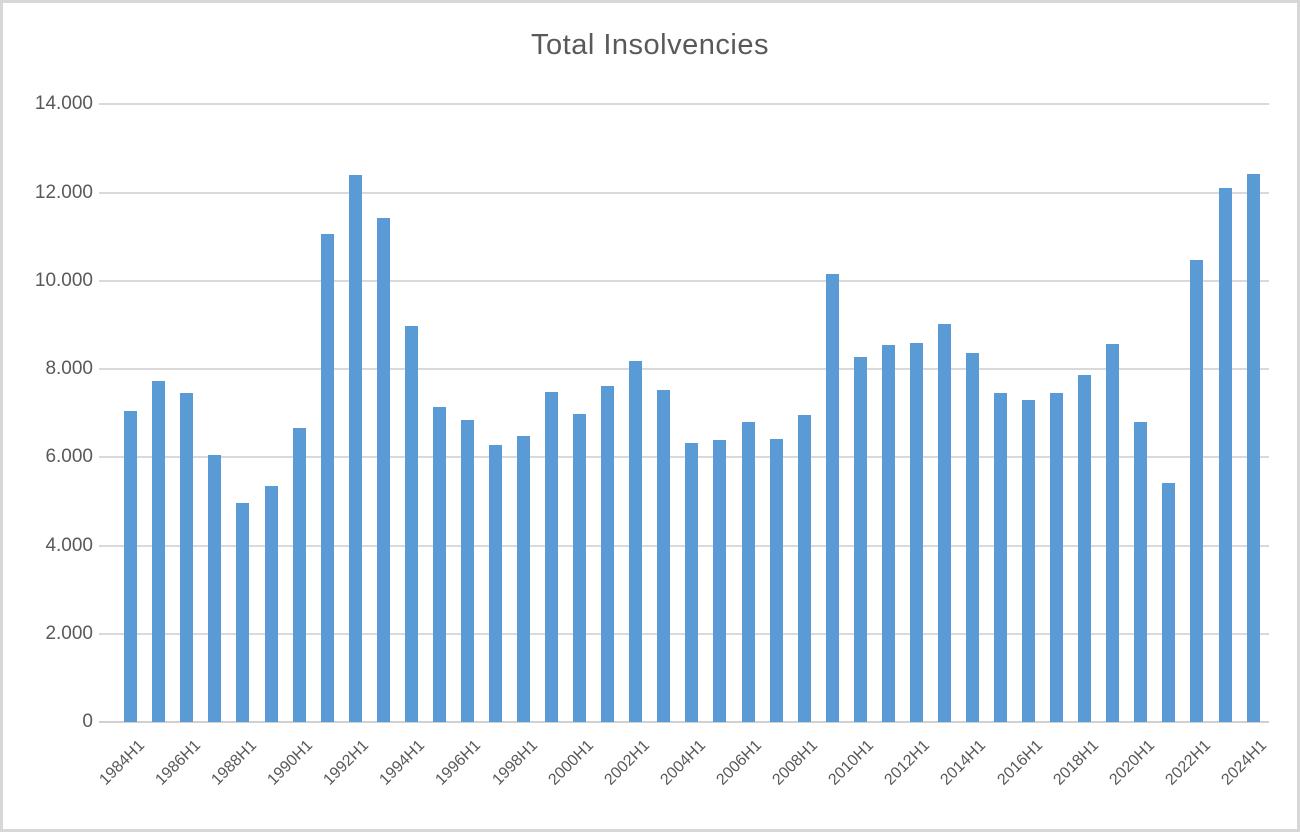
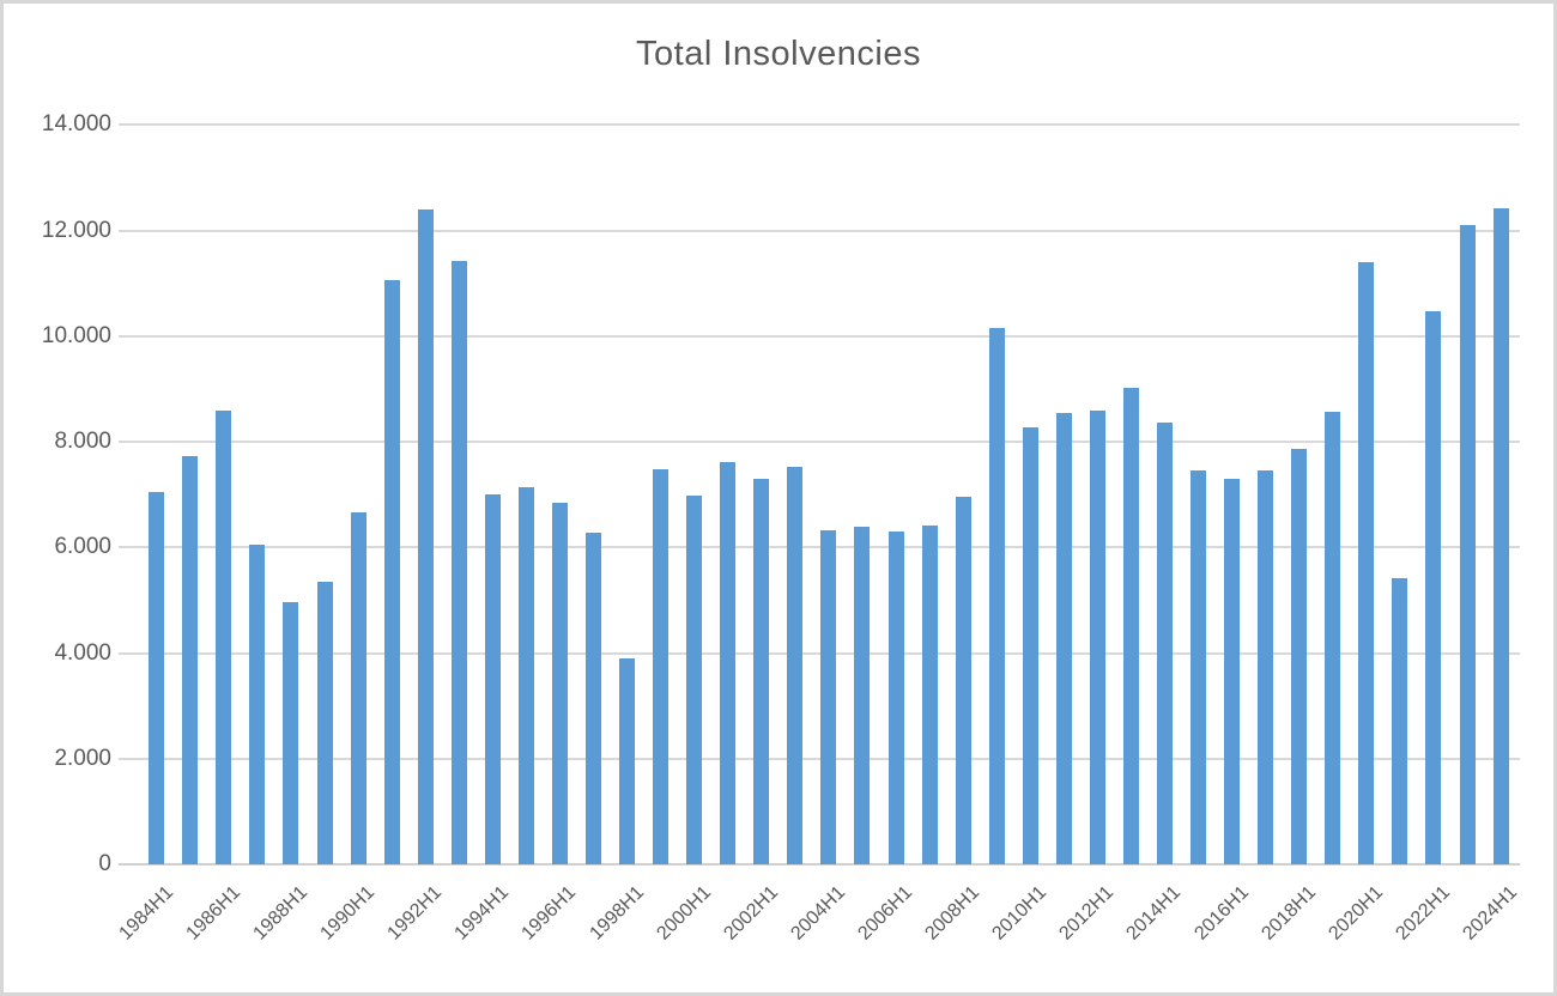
1986H1: 7400 -> 8600
1994H1: 9000 -> 7000
1998H1: 6500 -> 3900
2002H1: 8200 -> 7300
2006H1: 6800 -> 6300
2020H1: 6800 -> 11400
